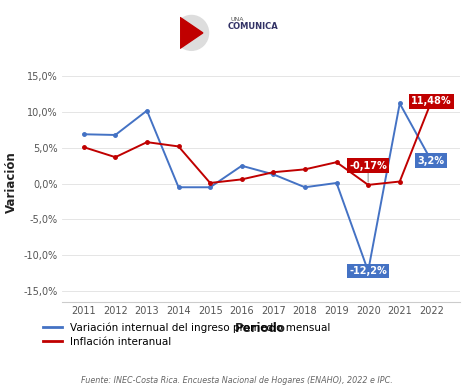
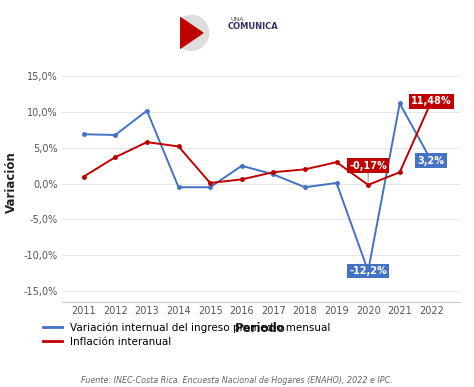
Inflación interanual/2011: 5,1% -> 1,0%
Inflación interanual/2021: 0,3% -> 1,6%
